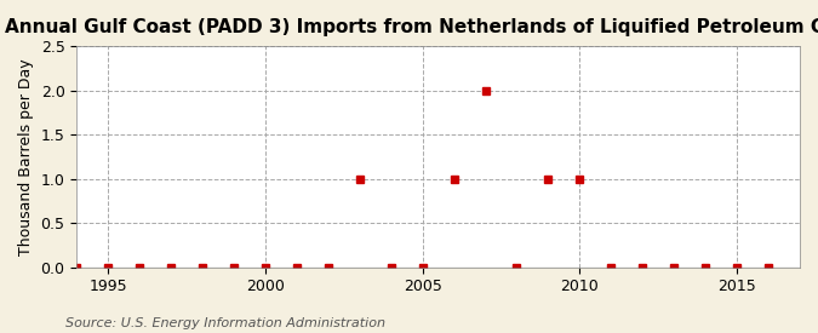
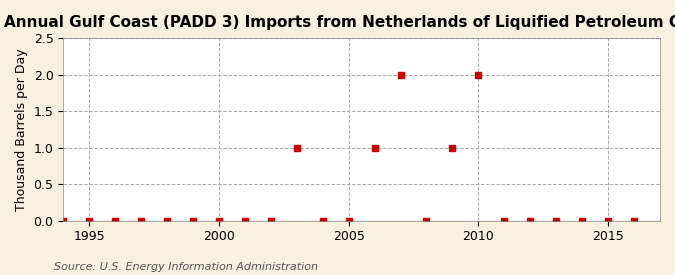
2010: 1 -> 2
